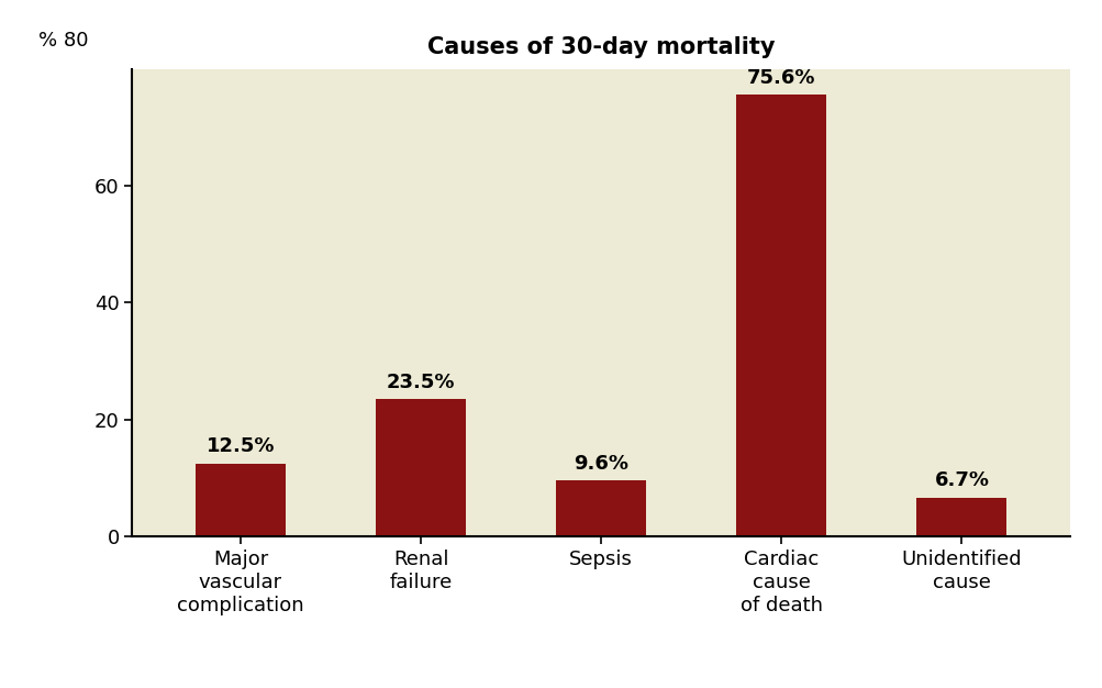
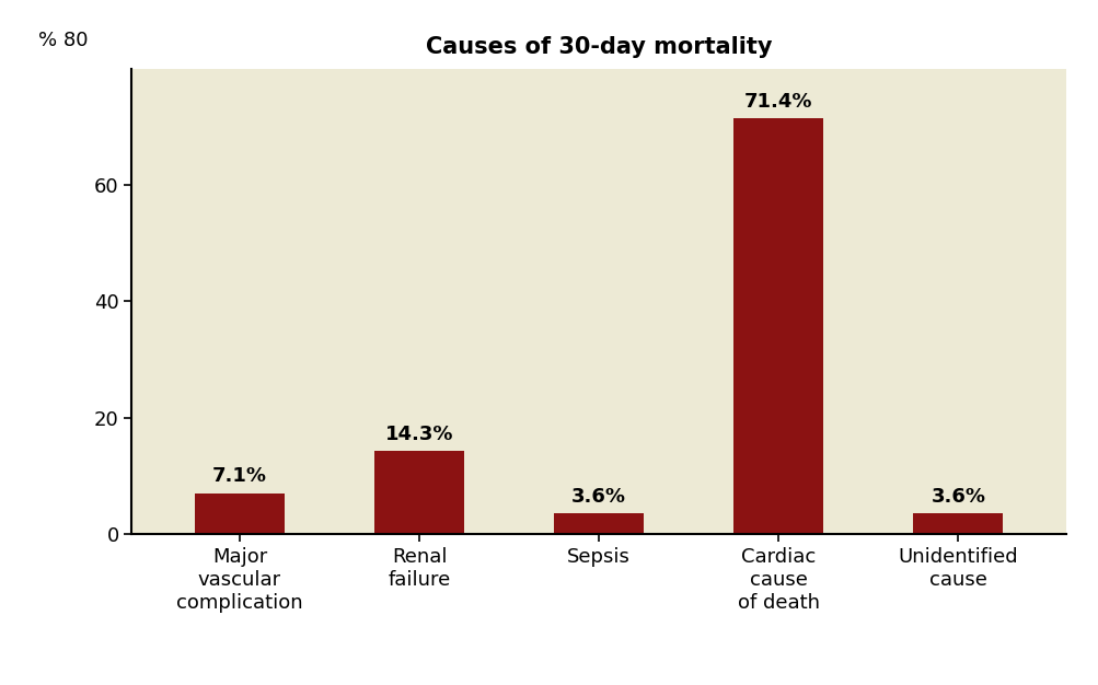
Major vascular complication: 12.5% -> 7.1%
Renal failure: 23.5% -> 14.3%
Sepsis: 9.6% -> 3.6%
Cardiac cause of death: 75.6% -> 71.4%
Unidentified cause: 6.7% -> 3.6%
